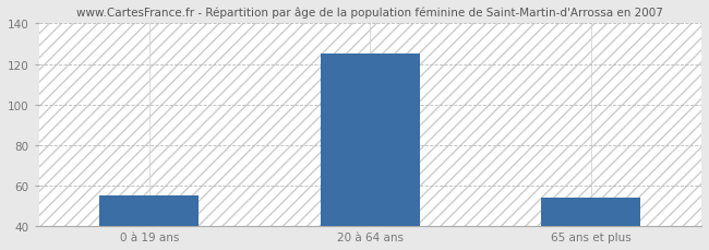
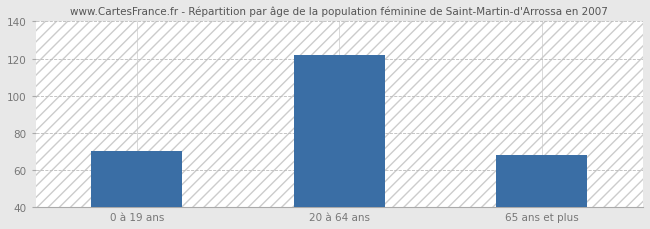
0 à 19 ans: 55 -> 70
20 à 64 ans: 125 -> 122
65 ans et plus: 54 -> 68
